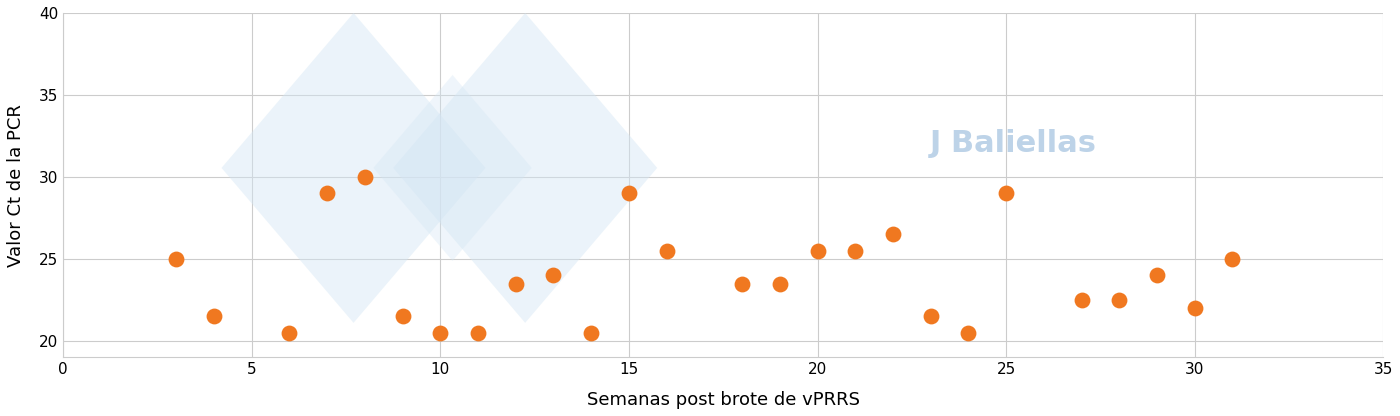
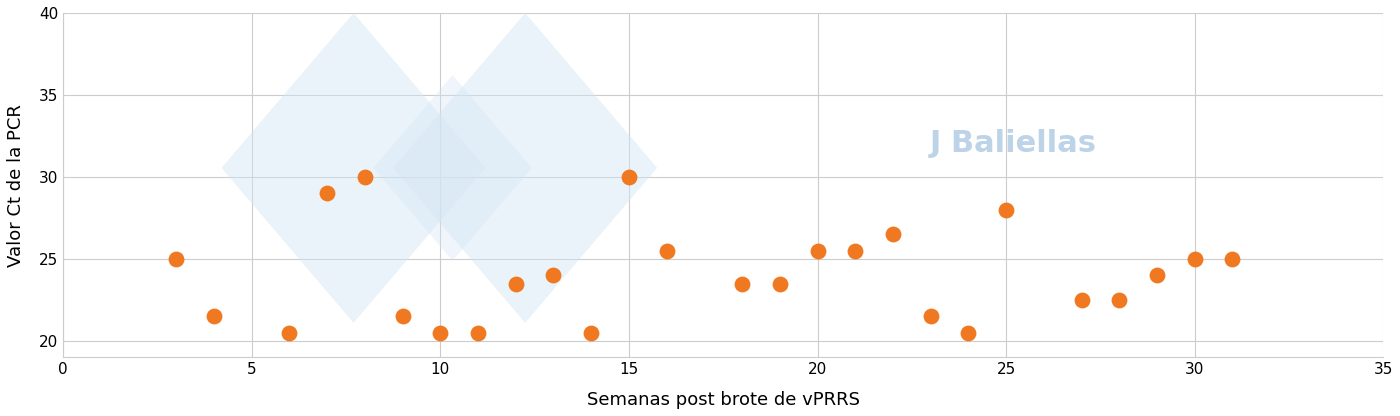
15: 29.0 -> 30.0
25: 29.0 -> 28.0
30: 22.0 -> 25.0
